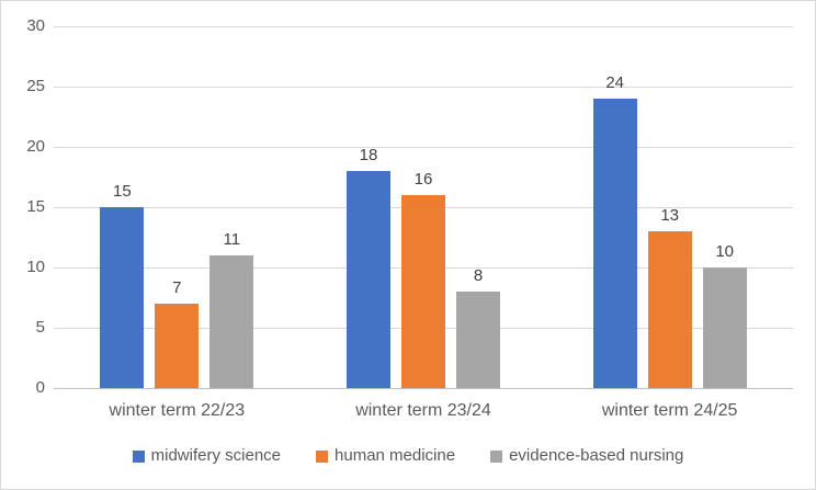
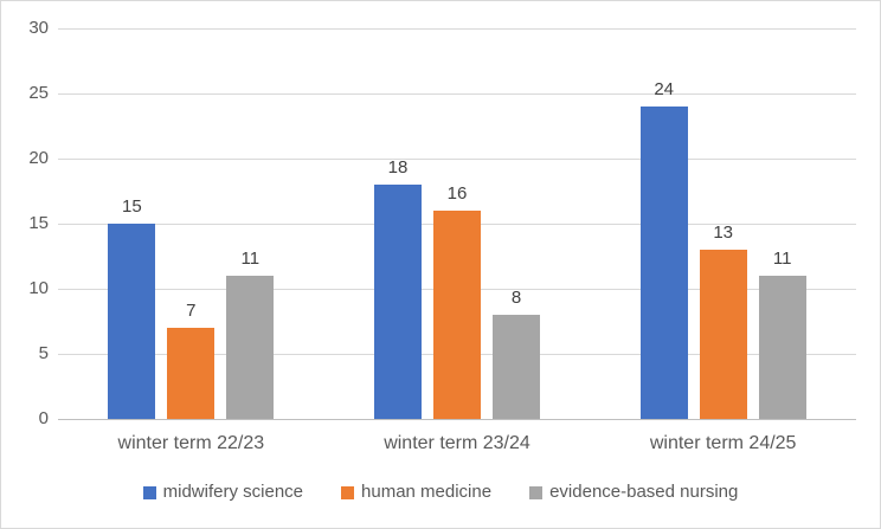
evidence-based nursing/winter term 24/25: 10 -> 11
